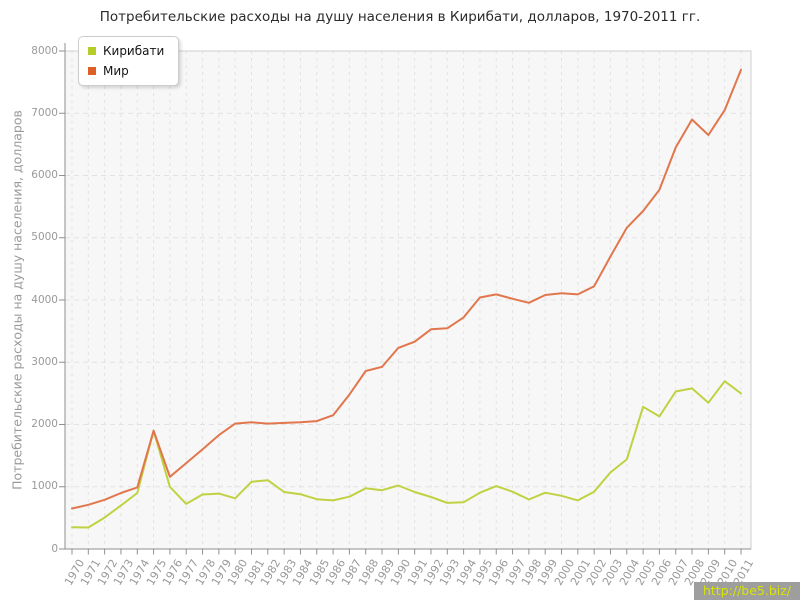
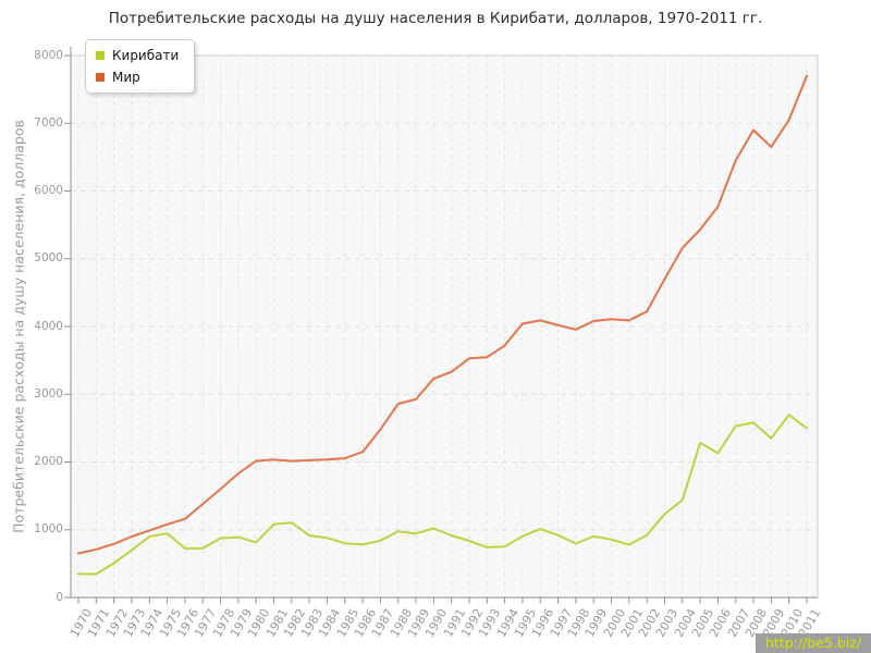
Кирибати/1975: 1900 -> 900
Мир/1975: 1900 -> 1100
Кирибати/1976: 1000 -> 700
